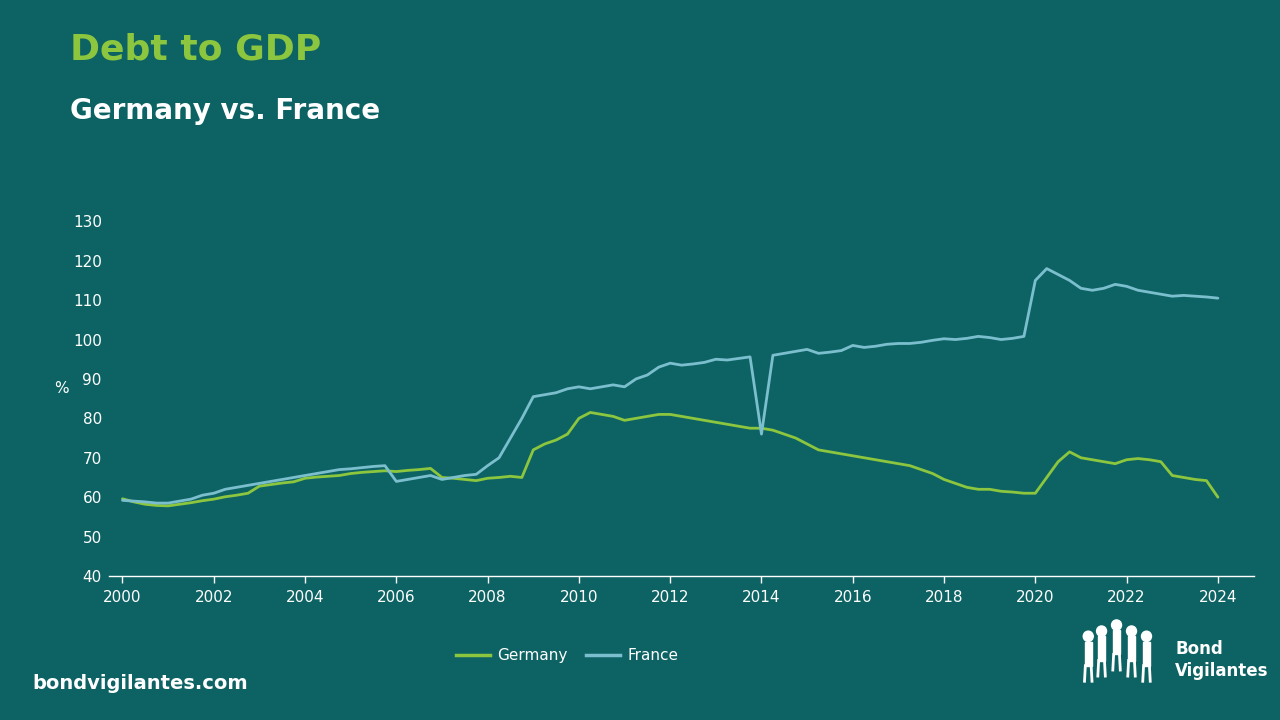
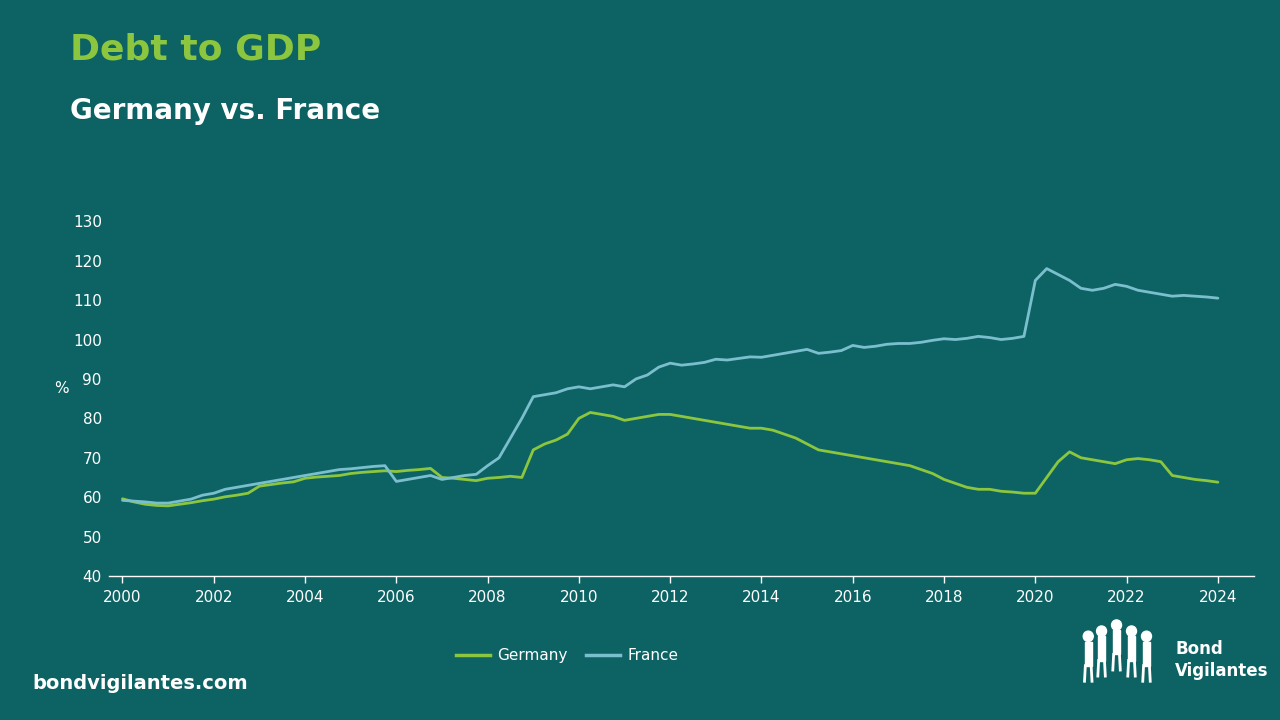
France/2014: 76.0 -> 95.5
Germany/2024: 60.0 -> 63.8
